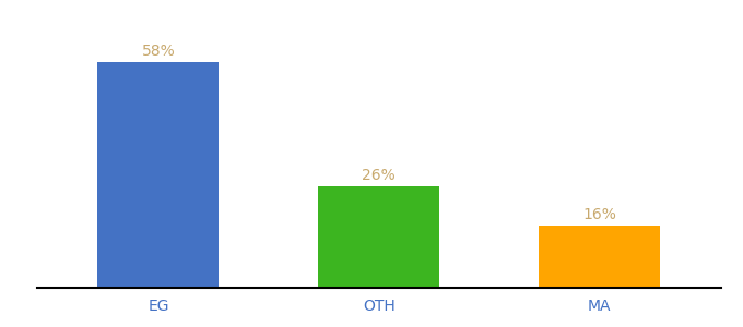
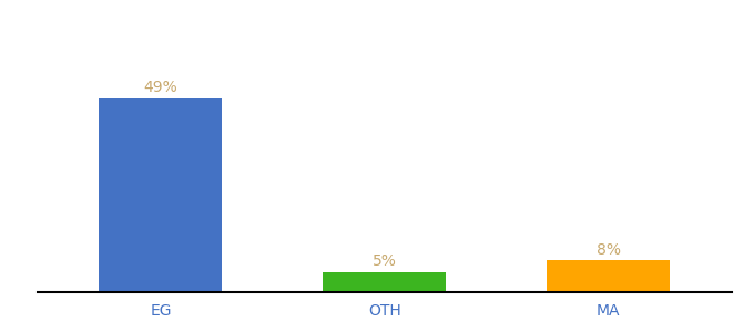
EG: 58% -> 49%
OTH: 26% -> 5%
MA: 16% -> 8%
